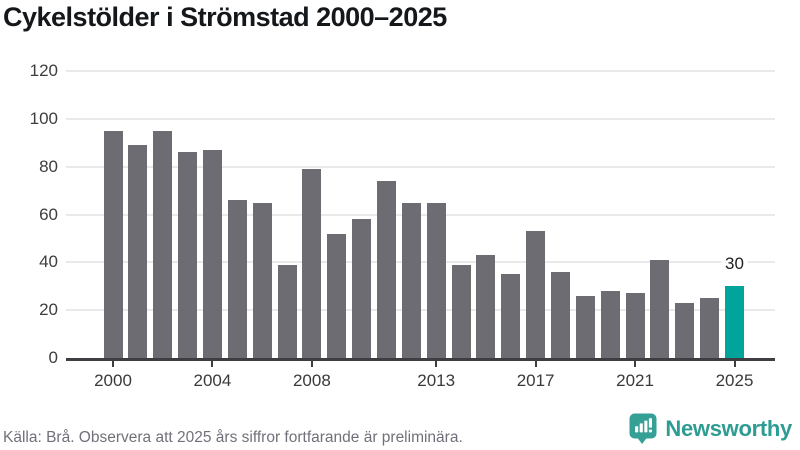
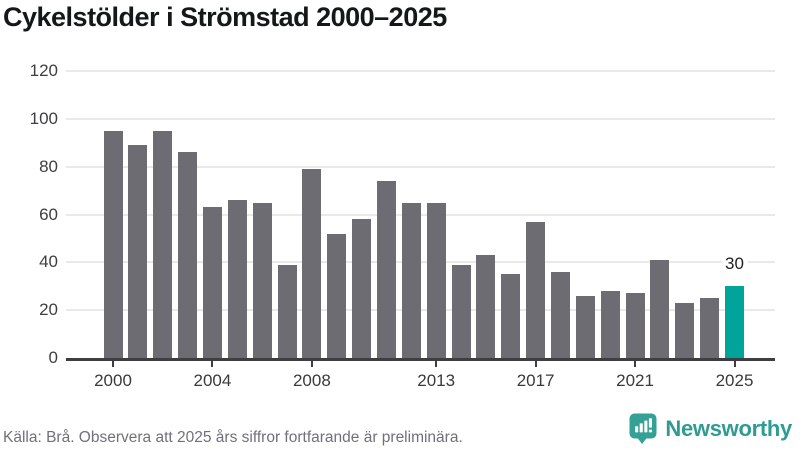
2004: 87 -> 63
2017: 53 -> 57
